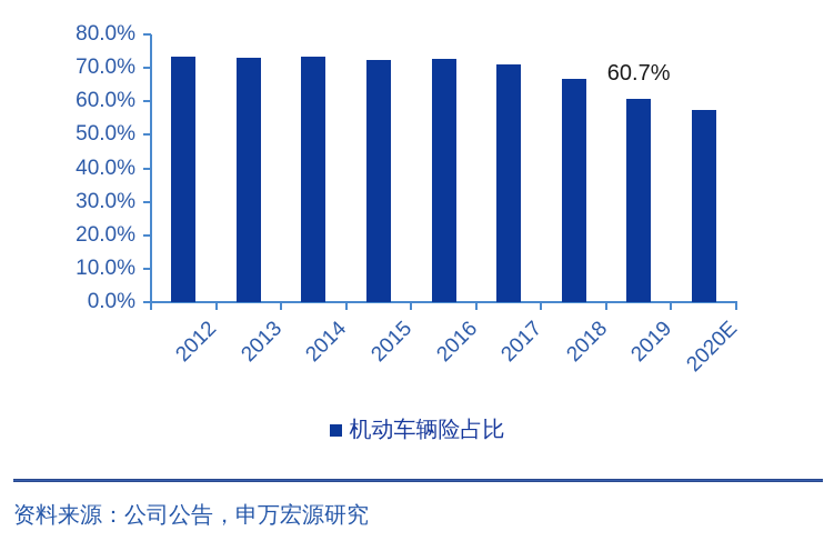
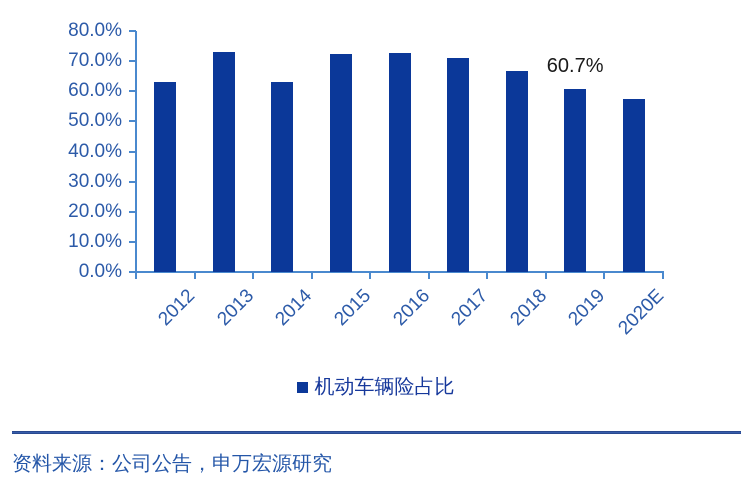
2012: 73% -> 63%
2014: 73% -> 63%
